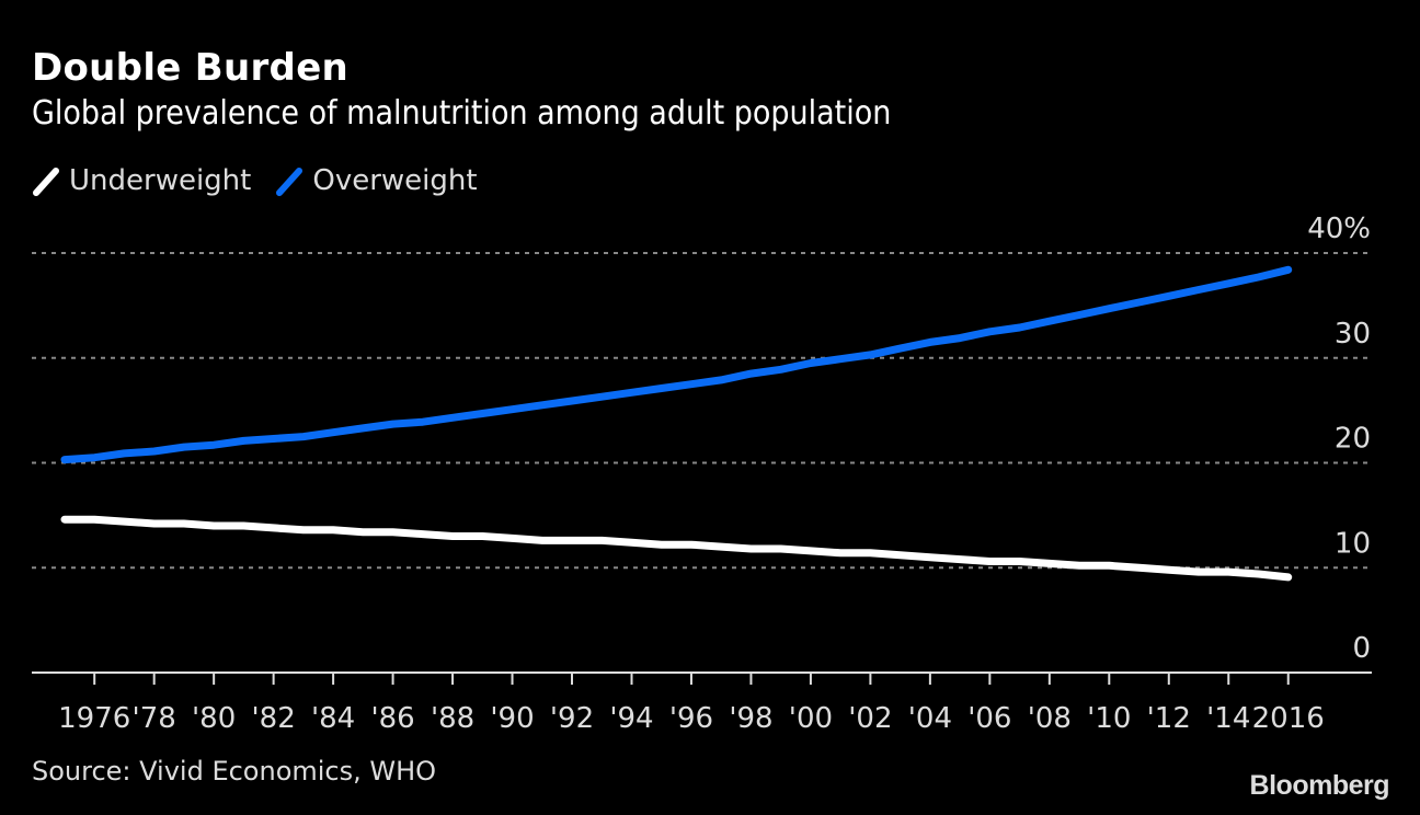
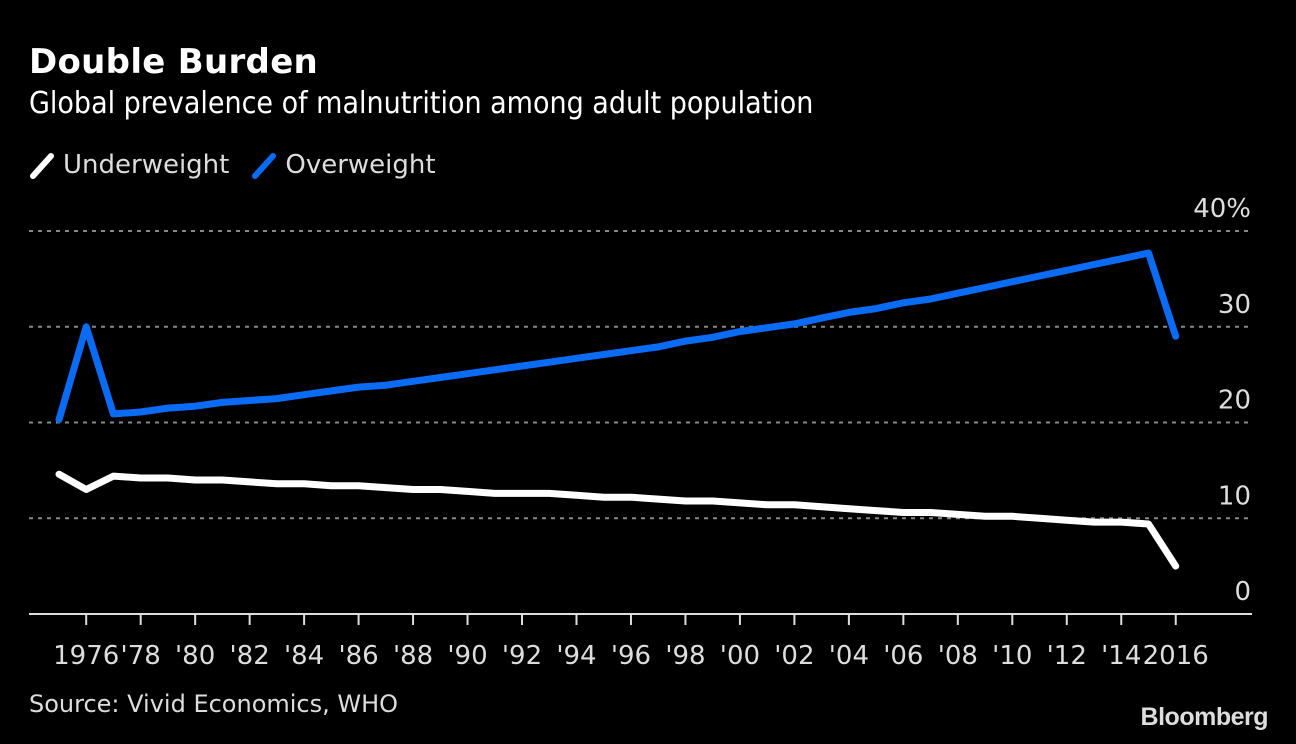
Underweight/1976: 15% -> 13%
Overweight/1976: 20% -> 30%
Underweight/2016: 9% -> 5%
Overweight/2016: 38% -> 29%
